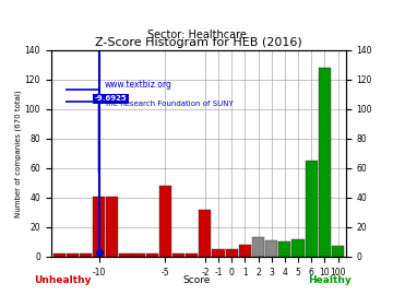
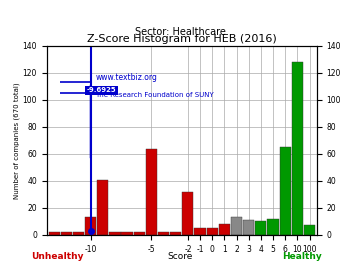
-10: 41 -> 13
-5: 48 -> 64
